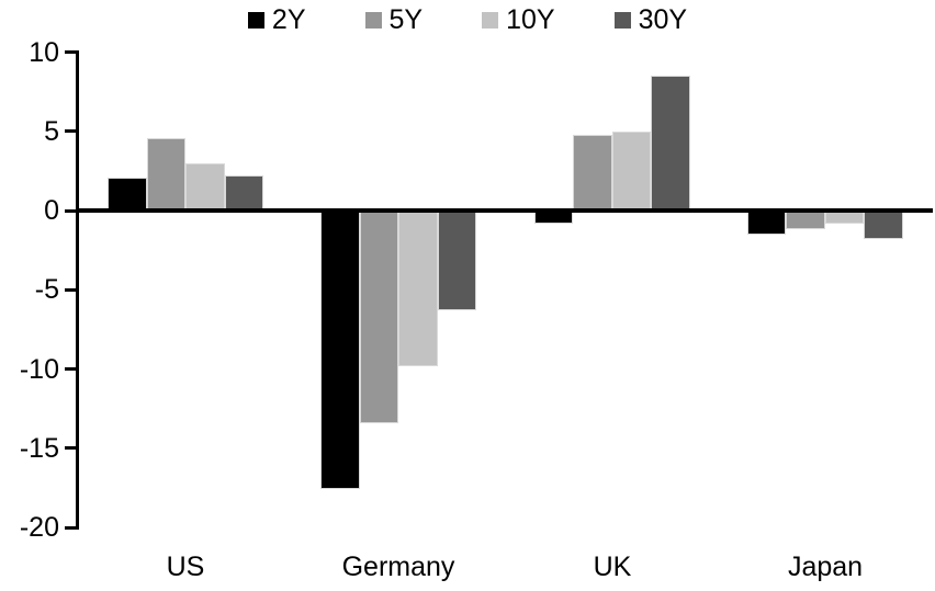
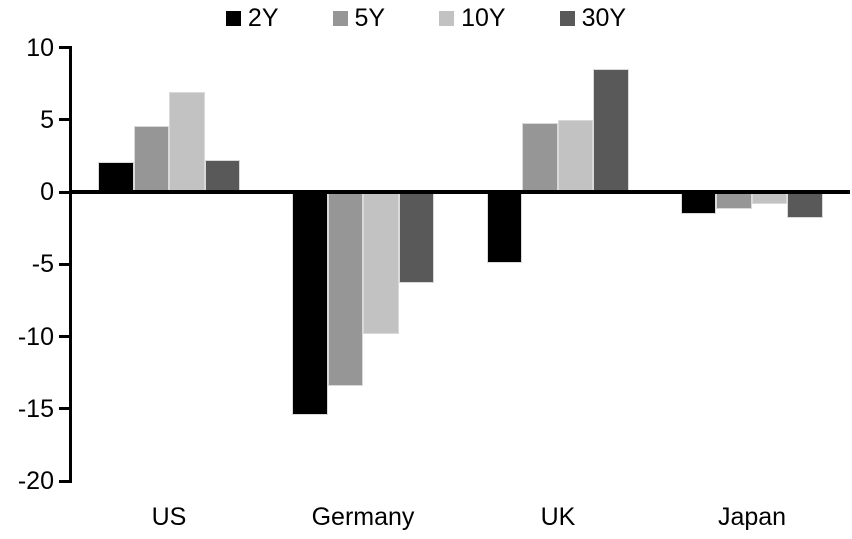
10Y/US: 3.0 -> 6.9
2Y/Germany: -17.6 -> -15.4
2Y/UK: -0.8 -> -4.9
